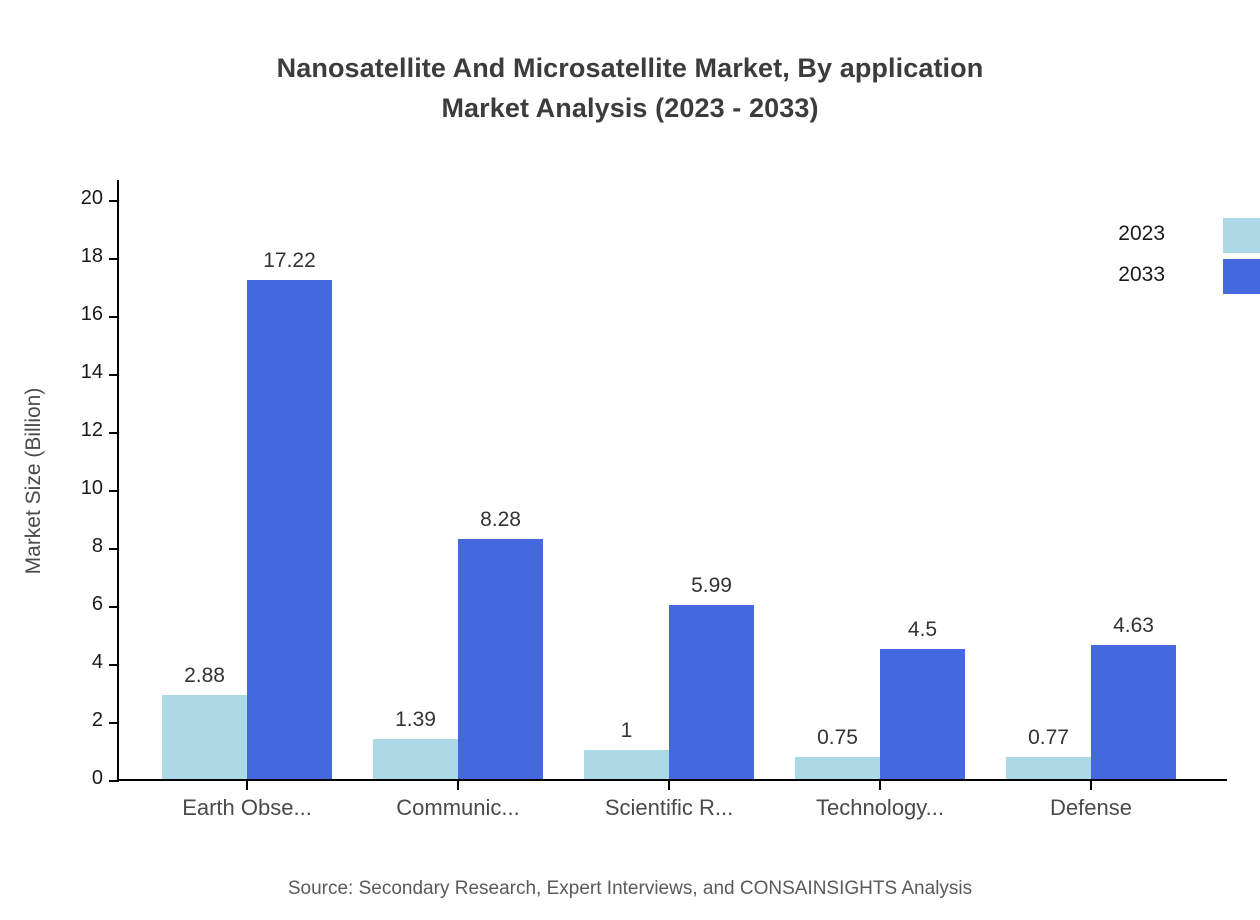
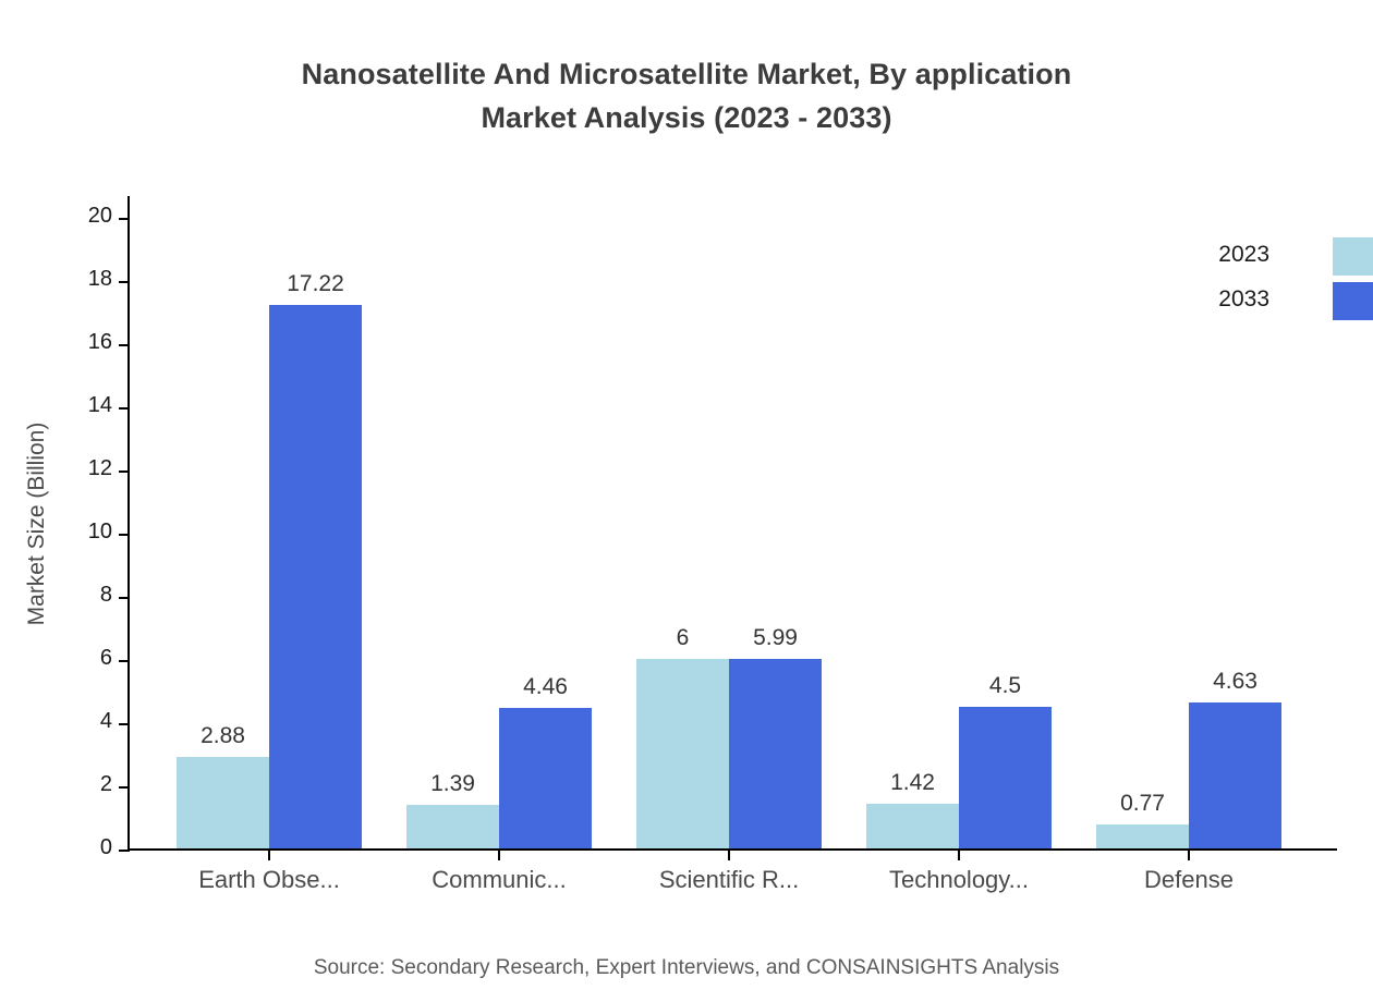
2033/Communic...: 8.28 -> 4.46
2023/Scientific R...: 1 -> 6
2023/Technology...: 0.75 -> 1.42
